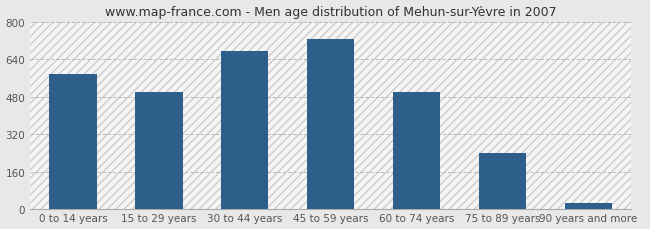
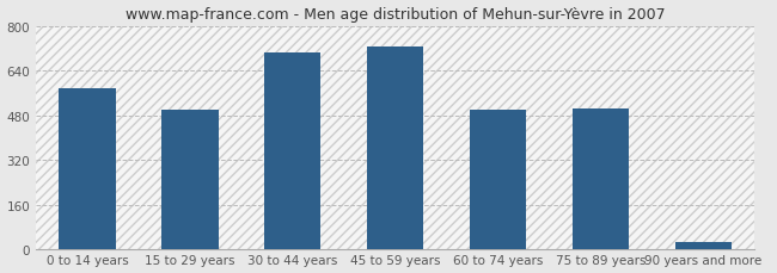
30 to 44 years: 675 -> 705
75 to 89 years: 240 -> 505
